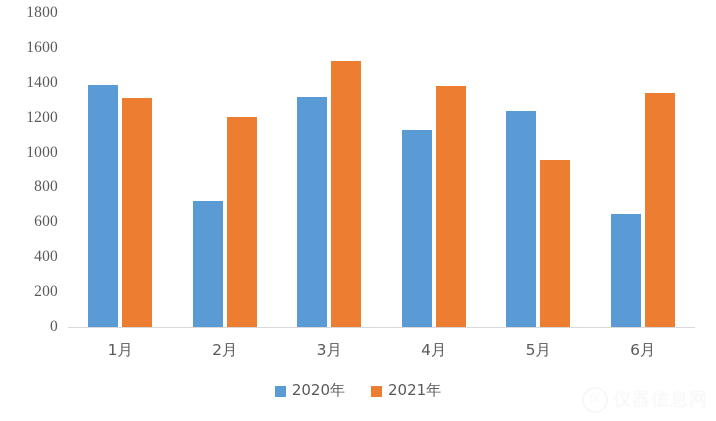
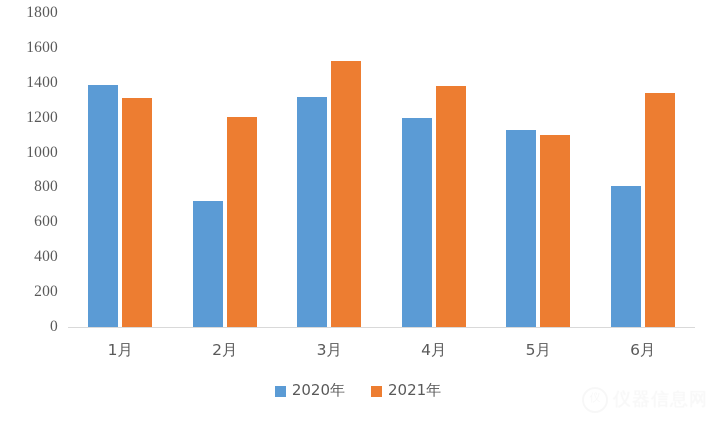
2020年/4月: 1130 -> 1200
2020年/5月: 1240 -> 1130
2021年/5月: 960 -> 1100
2020年/6月: 650 -> 810
